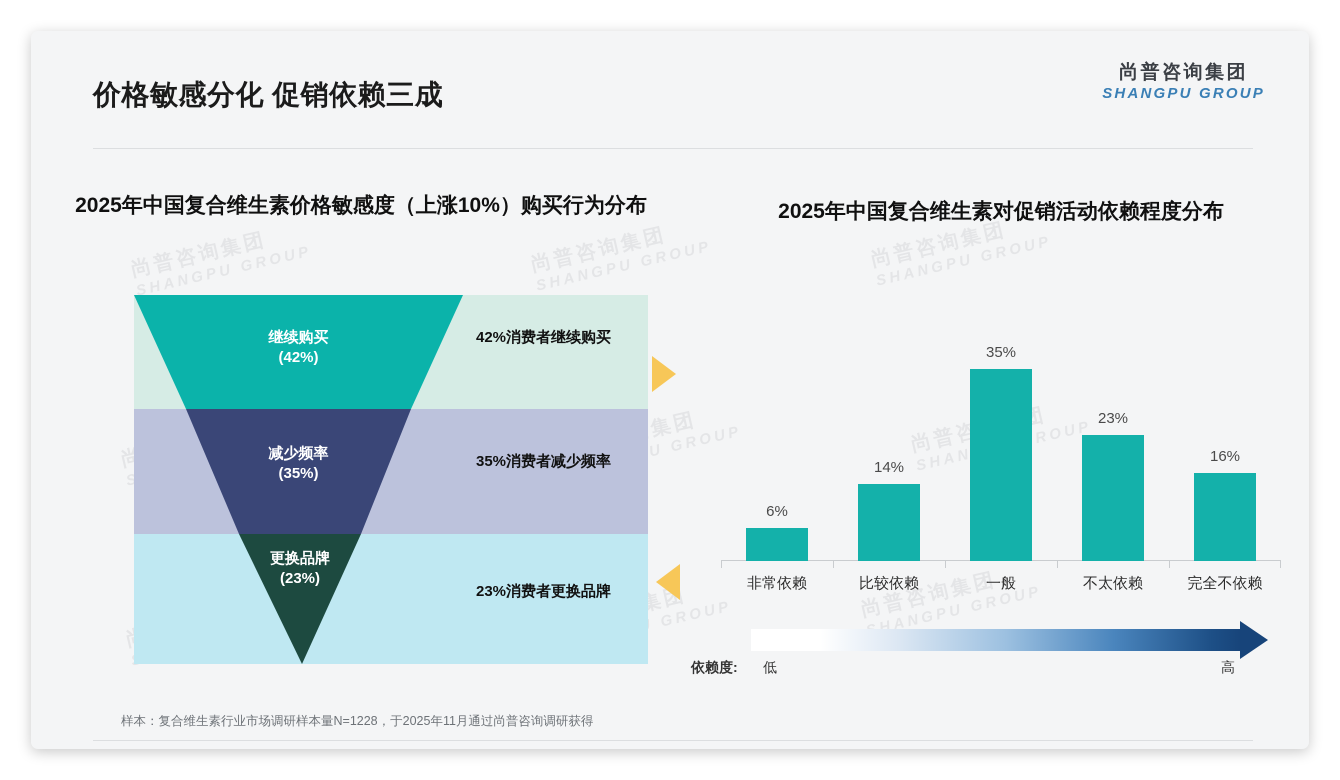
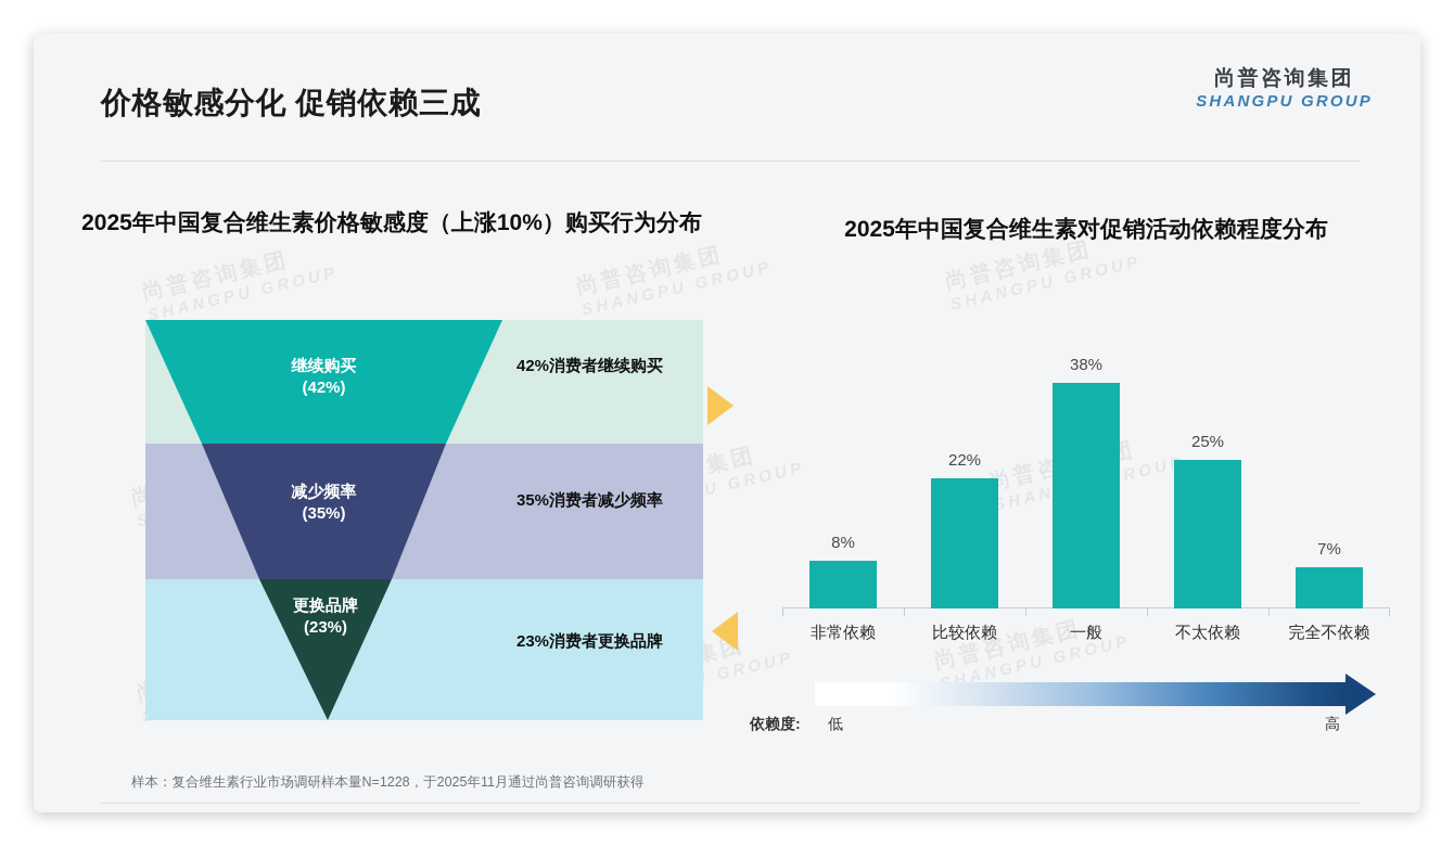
2025年中国复合维生素对促销活动依赖程度分布/非常依赖: 6% -> 8%
2025年中国复合维生素对促销活动依赖程度分布/比较依赖: 14% -> 22%
2025年中国复合维生素对促销活动依赖程度分布/一般: 35% -> 38%
2025年中国复合维生素对促销活动依赖程度分布/不太依赖: 23% -> 25%
2025年中国复合维生素对促销活动依赖程度分布/完全不依赖: 16% -> 7%
